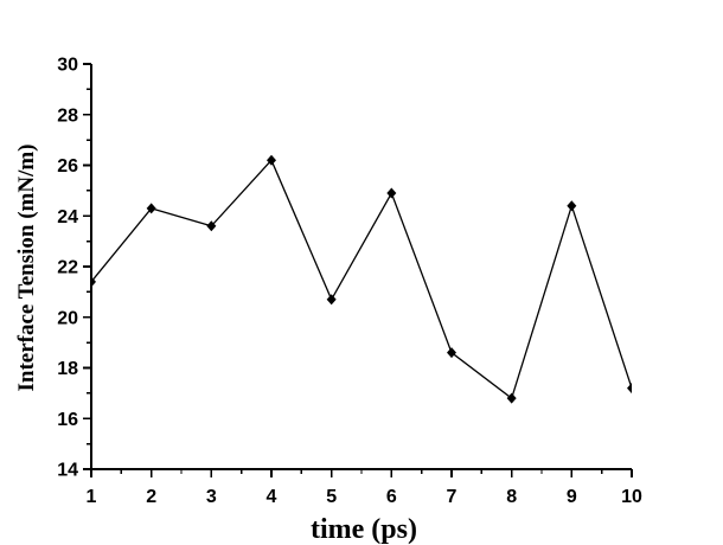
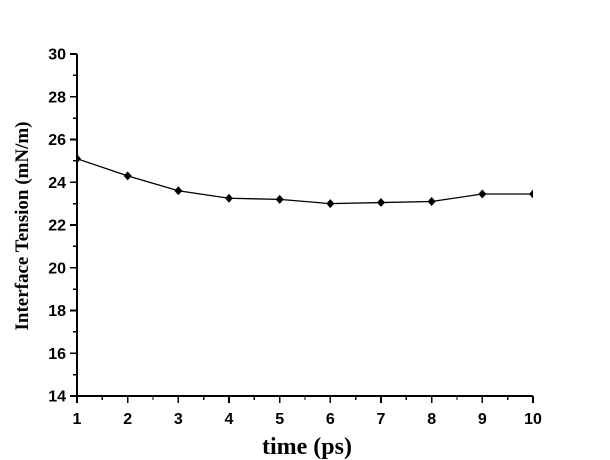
1: 21.4 -> 25.1
4: 26.2 -> 23.2
5: 20.7 -> 23.2
6: 24.9 -> 23.0
7: 18.6 -> 23.1
8: 16.8 -> 23.1
9: 24.4 -> 23.4
10: 17.2 -> 23.4
